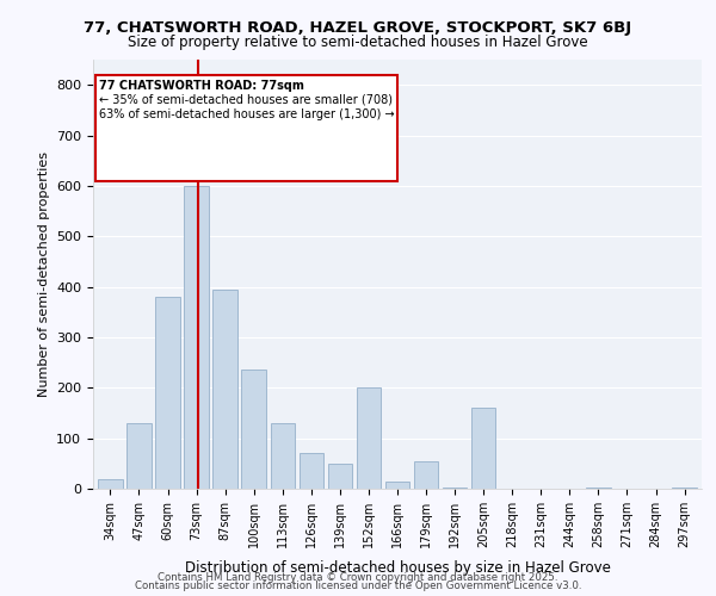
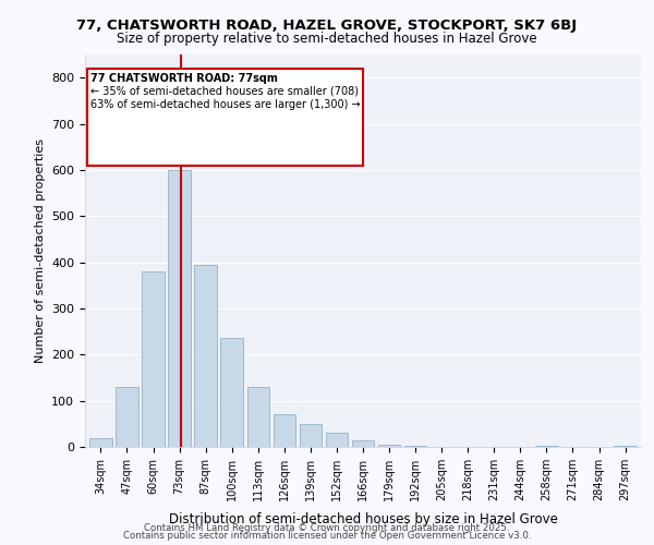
152sqm: 200 -> 30
179sqm: 55 -> 5
205sqm: 160 -> 1
